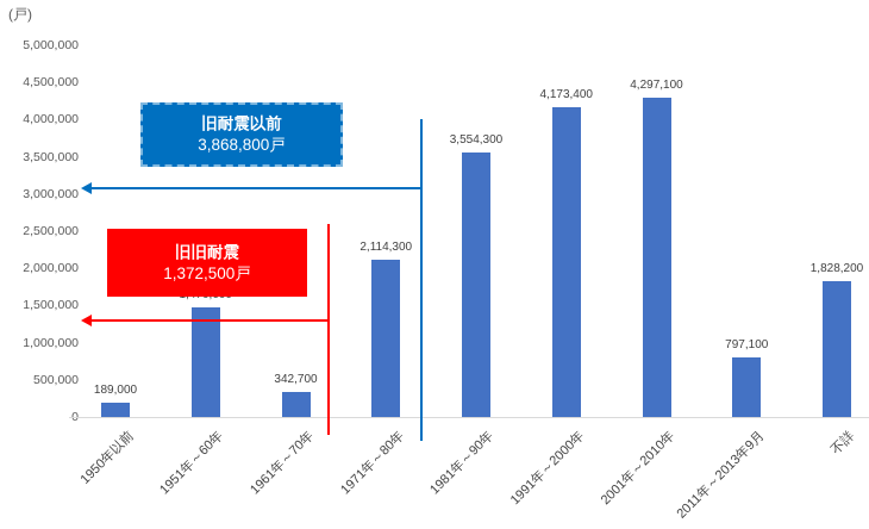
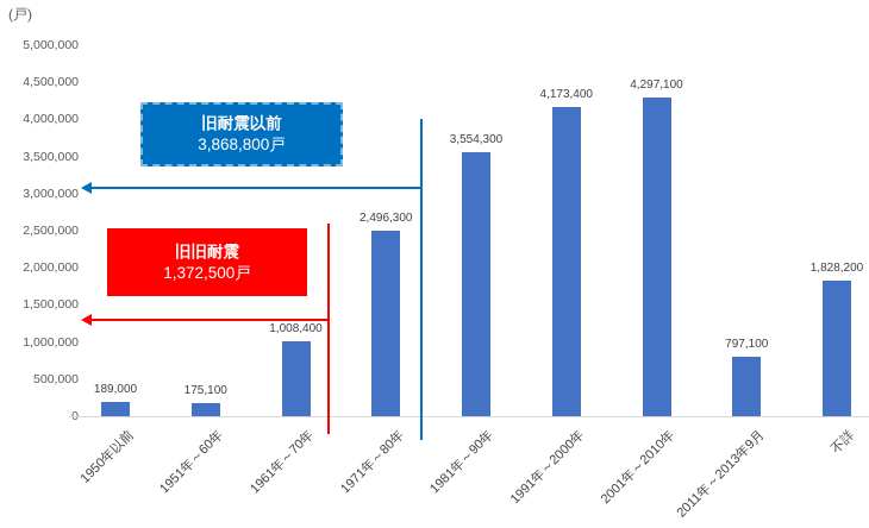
1951年～60年: 1,470,600 -> 175,100
1961年～70年: 342,700 -> 1,008,400
1971年～80年: 2,114,300 -> 2,496,300
